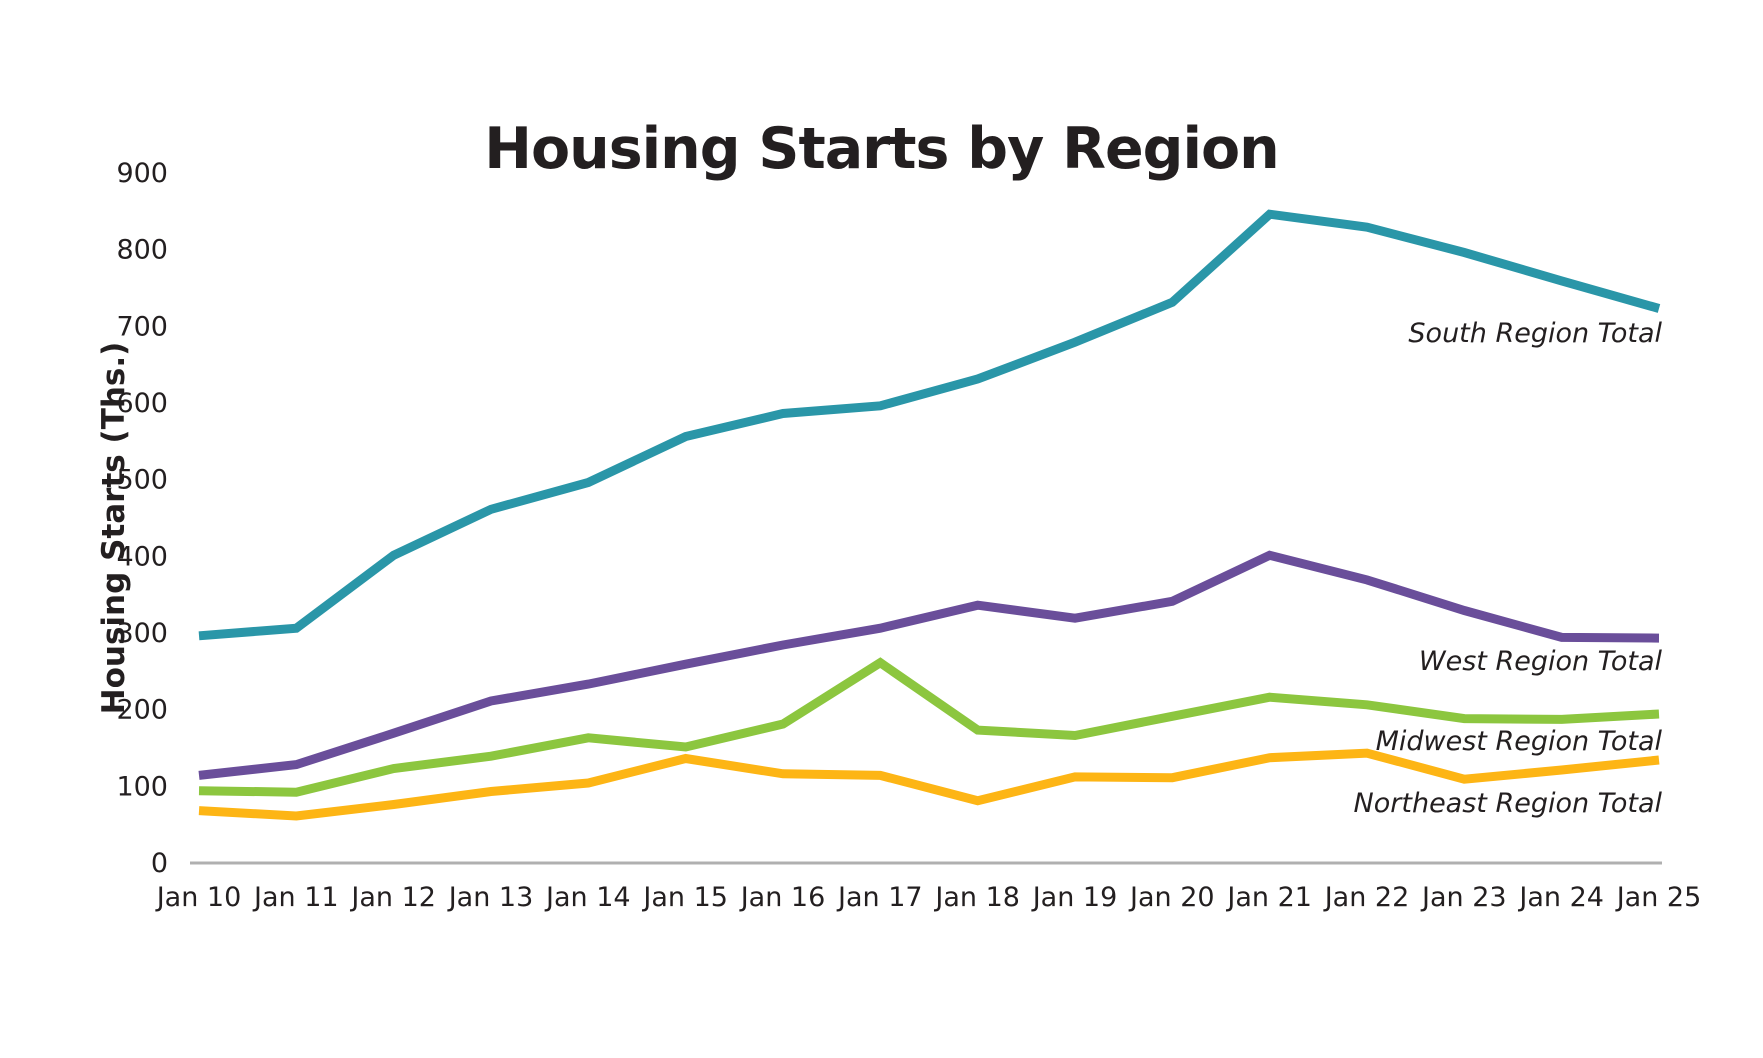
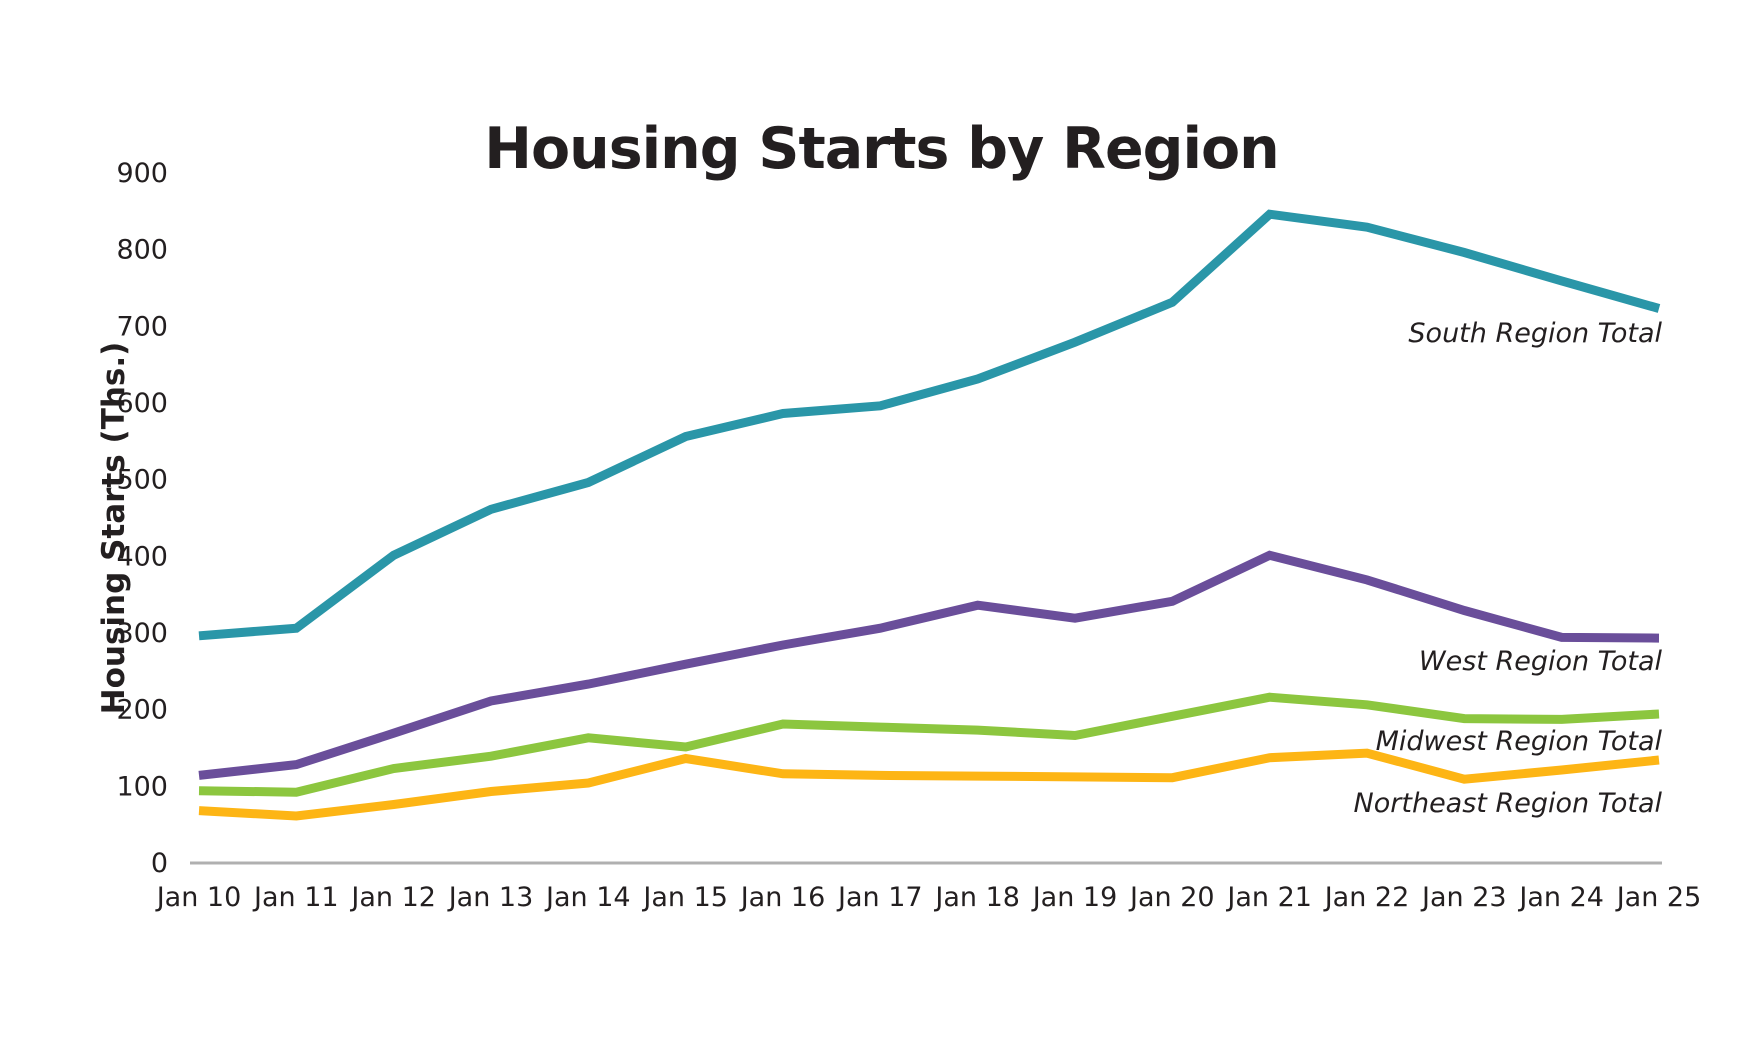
Midwest Region Total/Jan 17: 260 -> 180
Northeast Region Total/Jan 18: 80 -> 110
